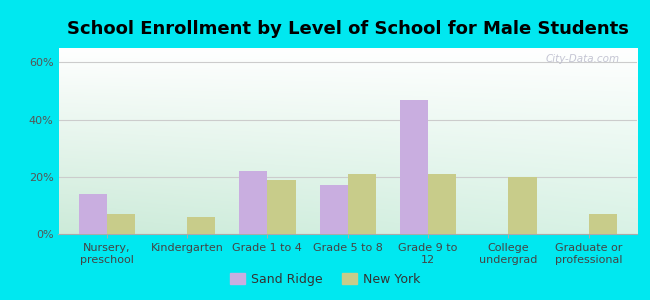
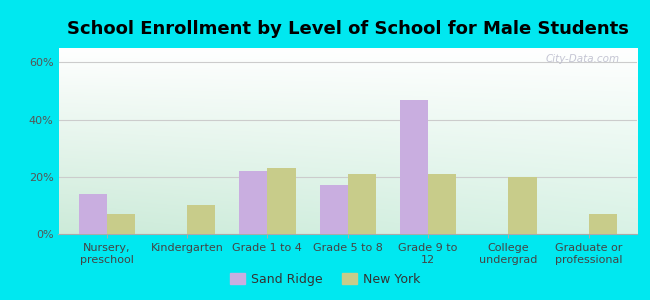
New York/Kindergarten: 6% -> 10%
New York/Grade 1 to 4: 19% -> 23%
